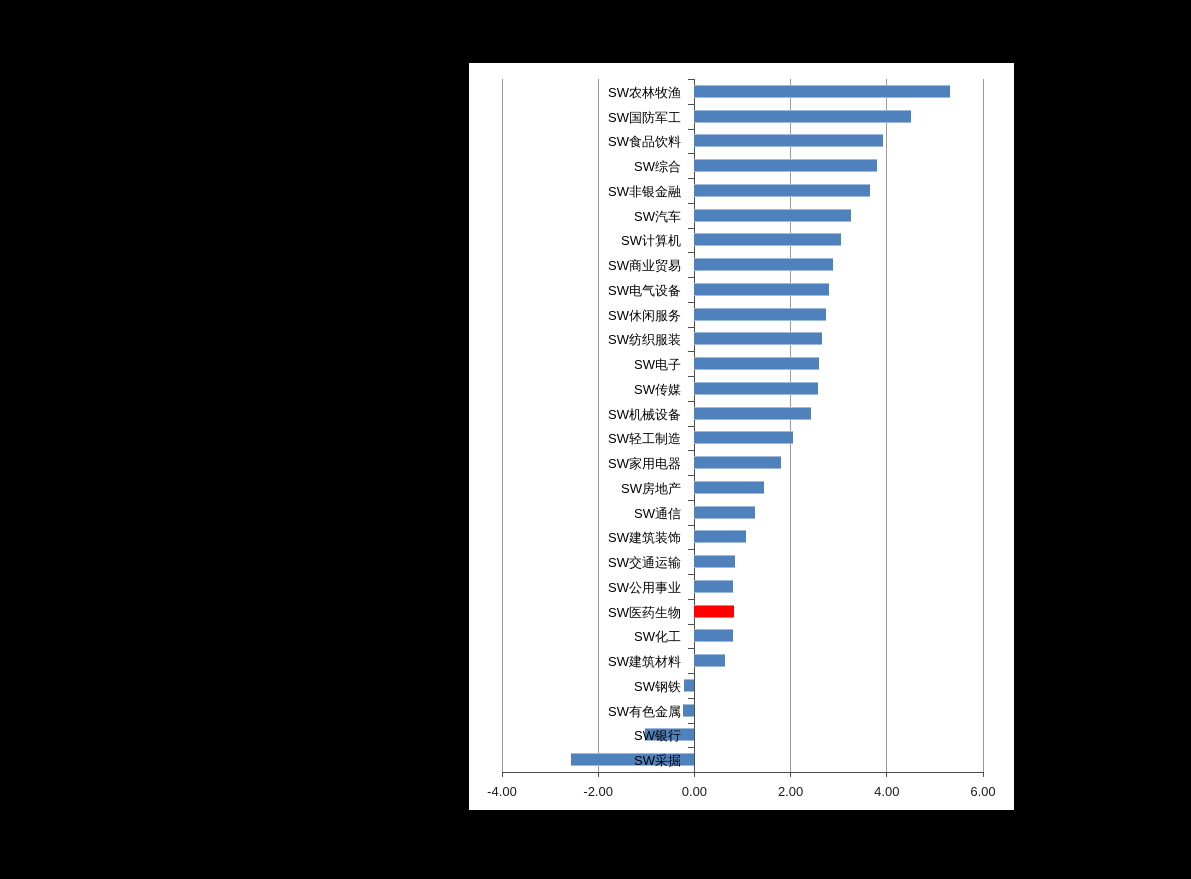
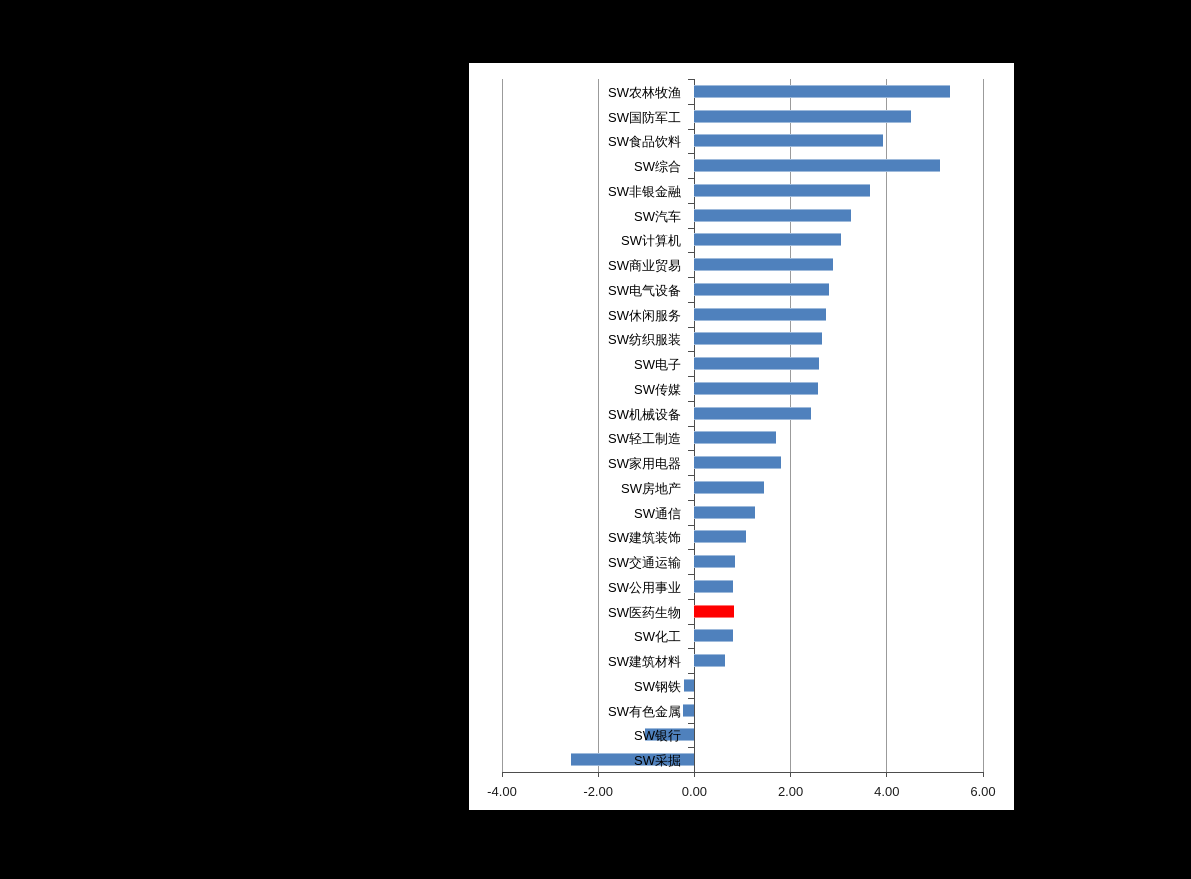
SW综合: 3.8 -> 5.1
SW轻工制造: 2.0 -> 1.7
